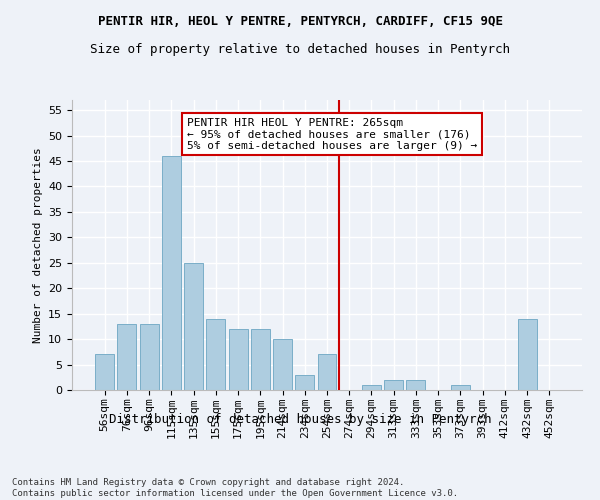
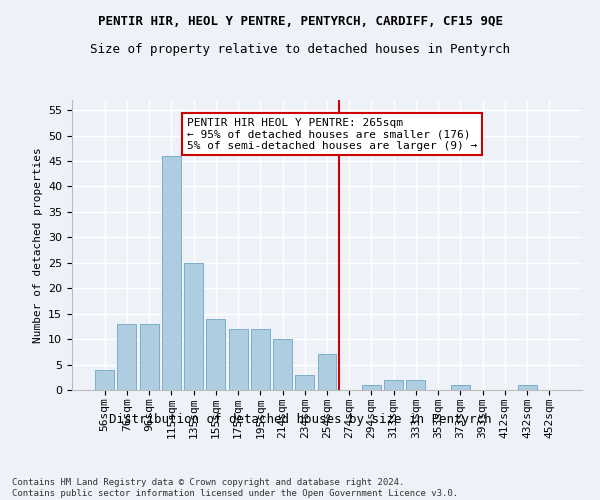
56sqm: 7 -> 4
432sqm: 14 -> 1
